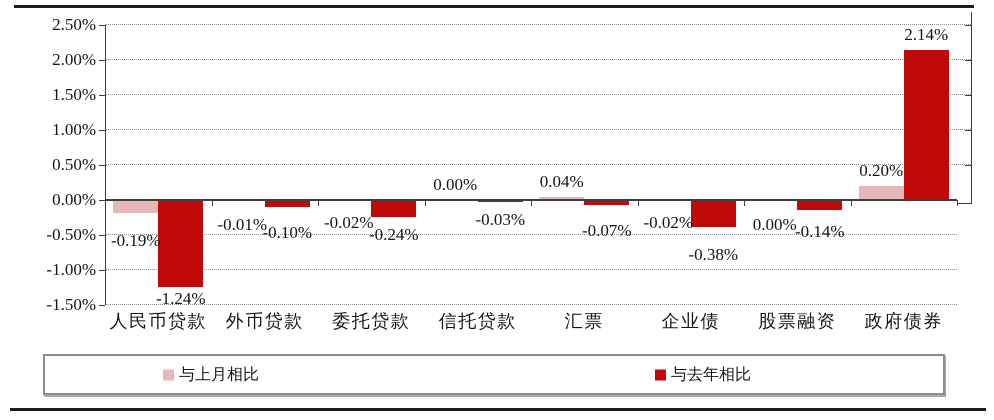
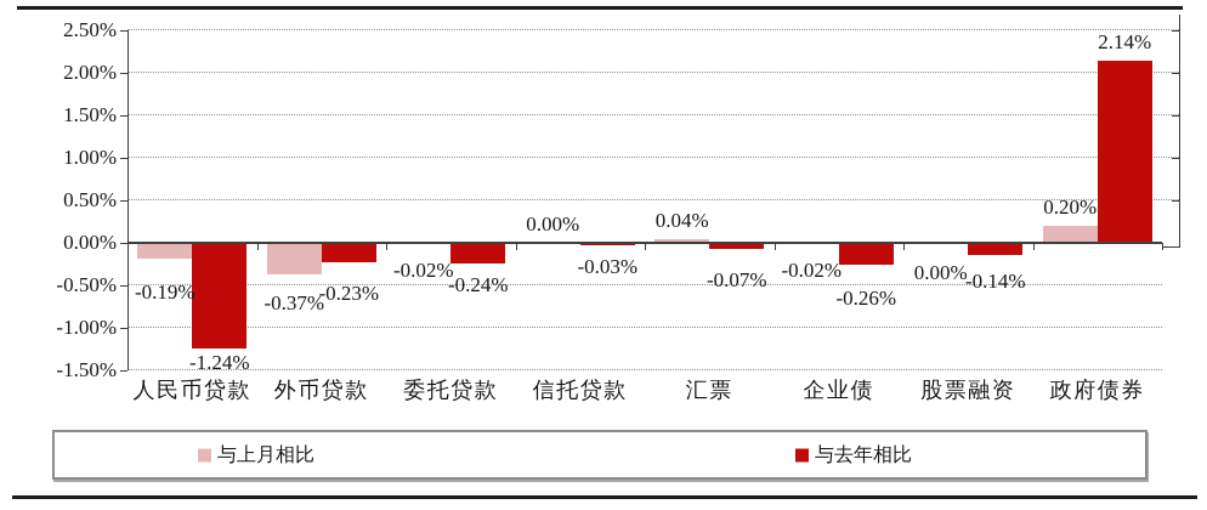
与上月相比/外币贷款: -0.01% -> -0.37%
与去年相比/外币贷款: -0.10% -> -0.23%
与去年相比/企业债: -0.38% -> -0.26%
